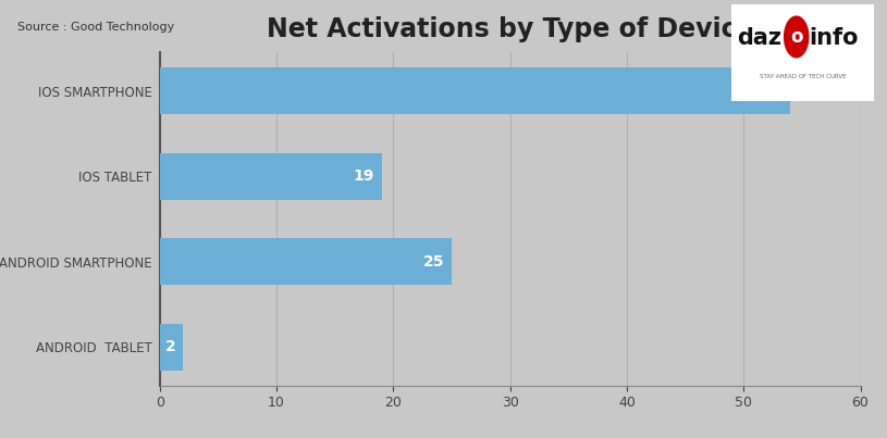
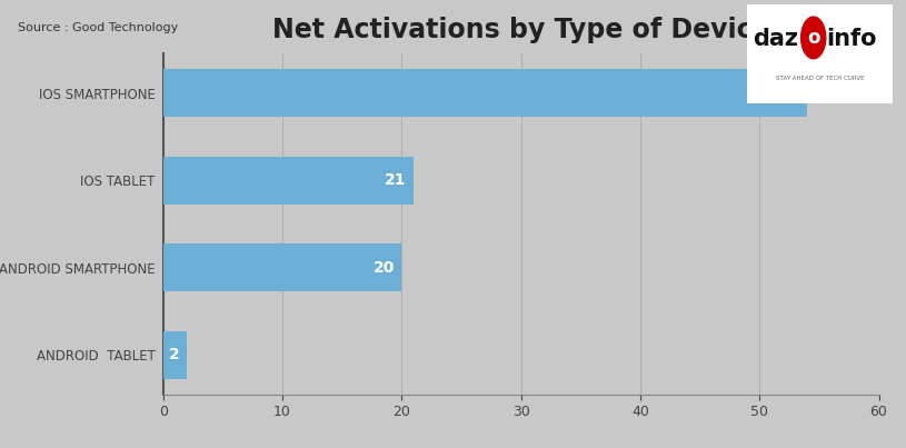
IOS TABLET: 19 -> 21
ANDROID SMARTPHONE: 25 -> 20
